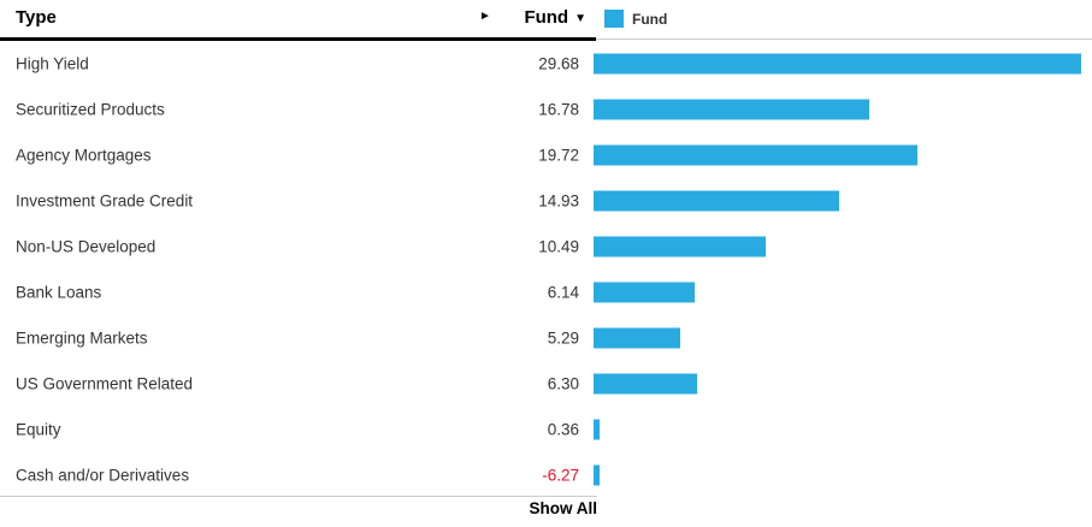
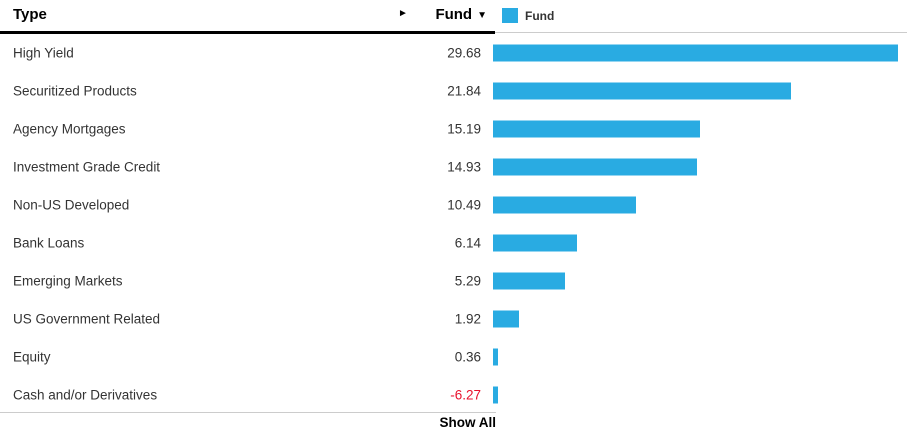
Securitized Products: 16.78 -> 21.84
Agency Mortgages: 19.72 -> 15.19
US Government Related: 6.30 -> 1.92
